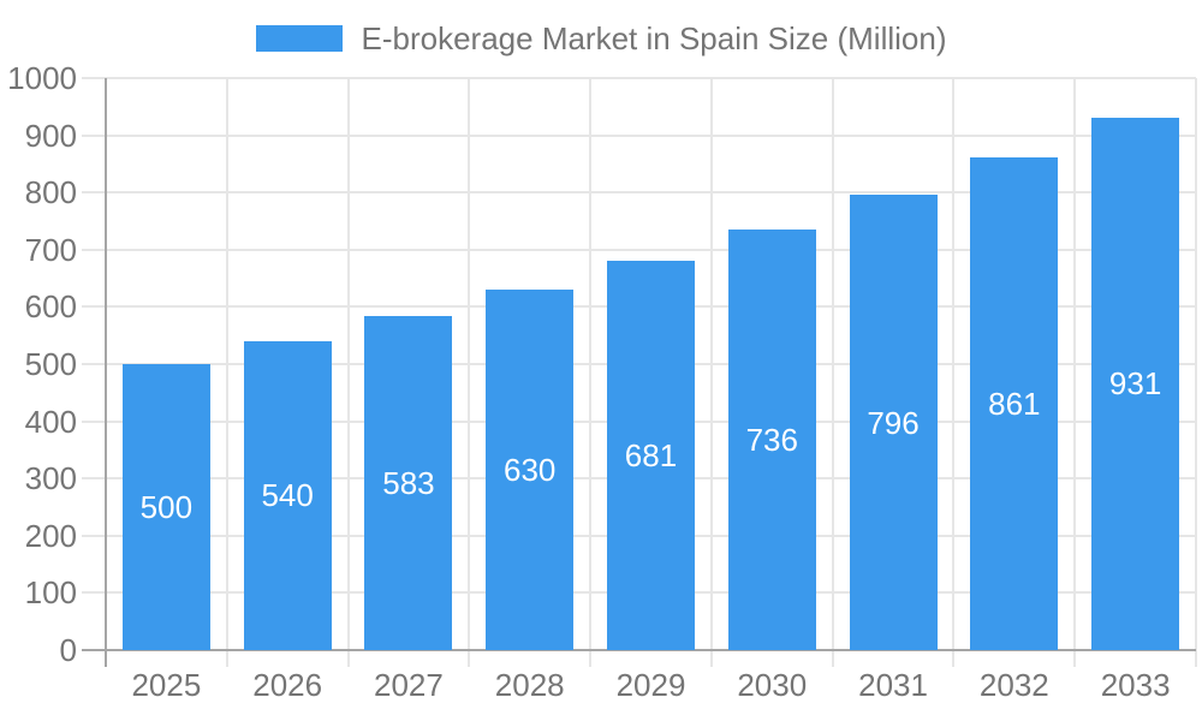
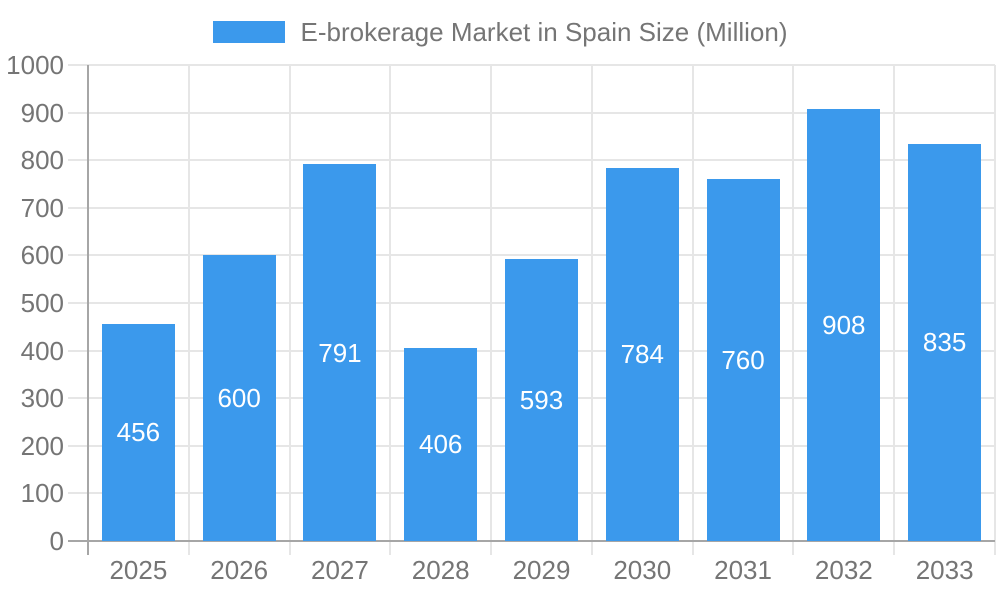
2025: 500 -> 456
2026: 540 -> 600
2027: 583 -> 791
2028: 630 -> 406
2029: 681 -> 593
2030: 736 -> 784
2031: 796 -> 760
2032: 861 -> 908
2033: 931 -> 835
